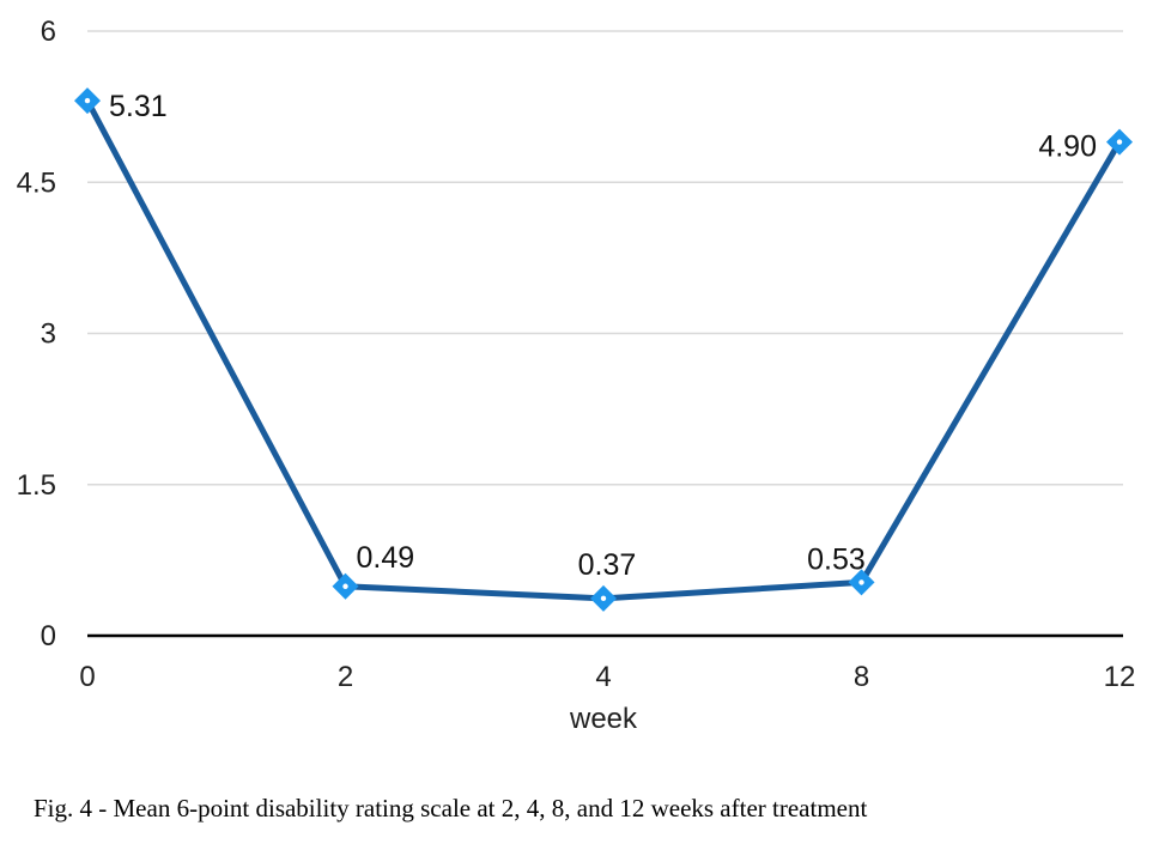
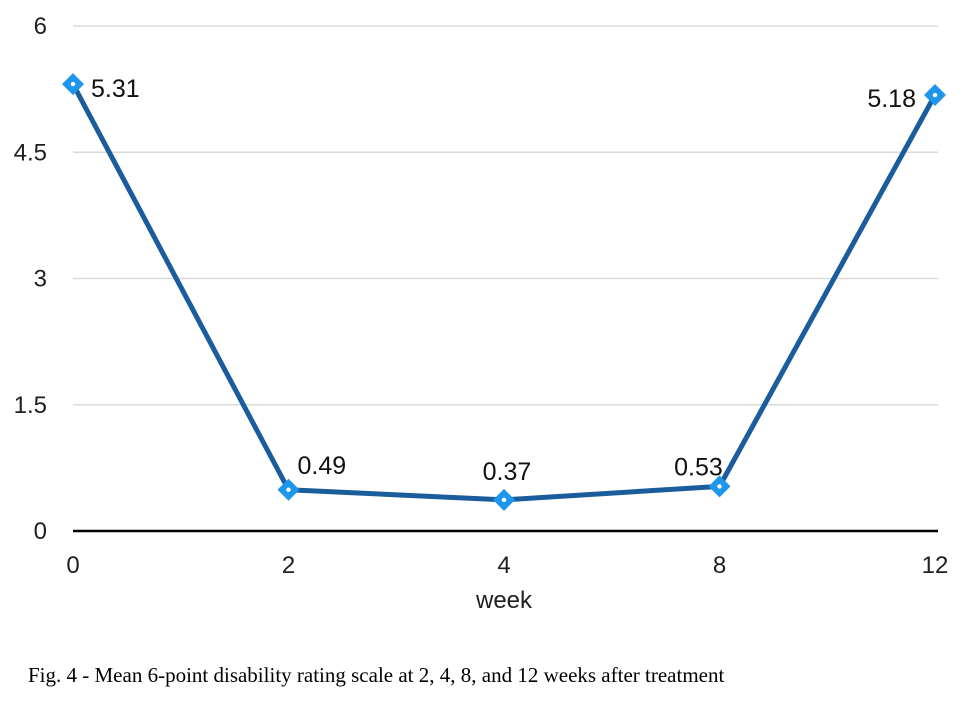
12: 4.90 -> 5.18
